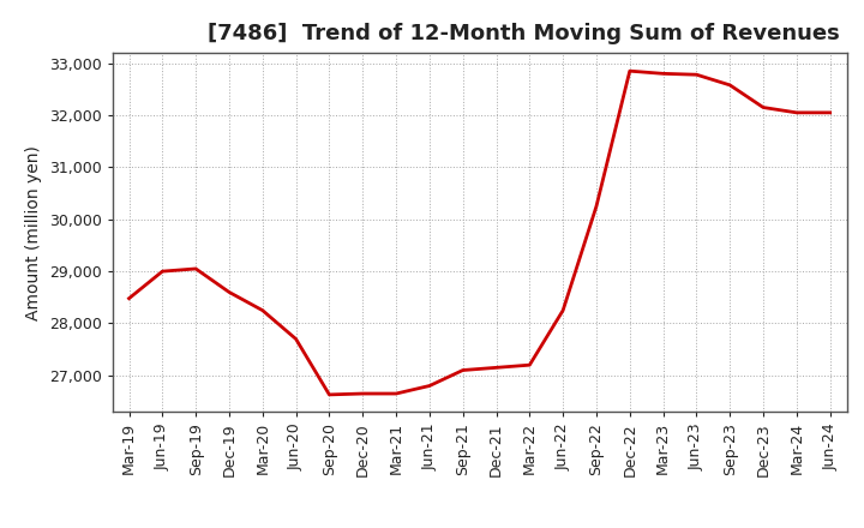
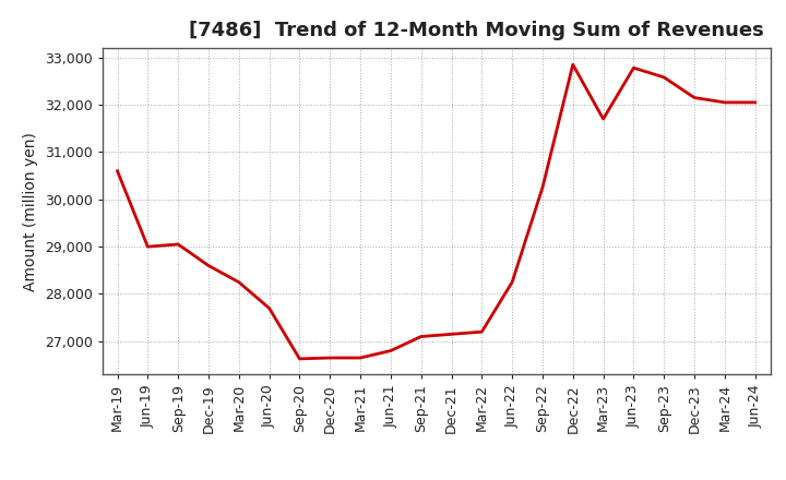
Mar-19: 28,480 -> 30,600
Mar-23: 32,800 -> 31,700
